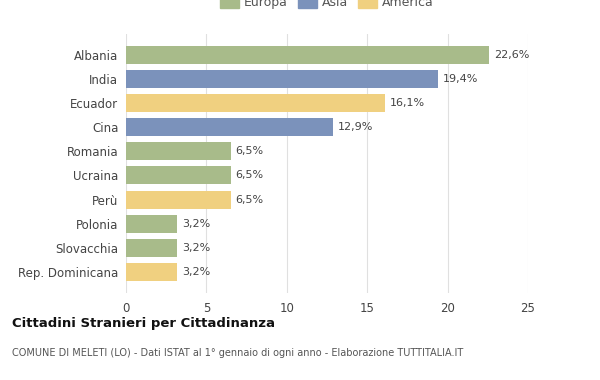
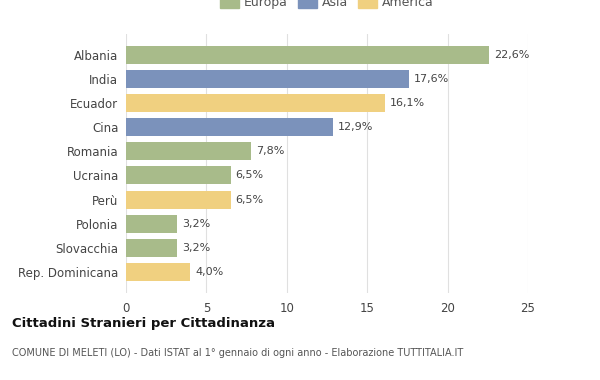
India: 19,4% -> 17,6%
Romania: 6,5% -> 7,8%
Rep. Dominicana: 3,2% -> 4,0%
